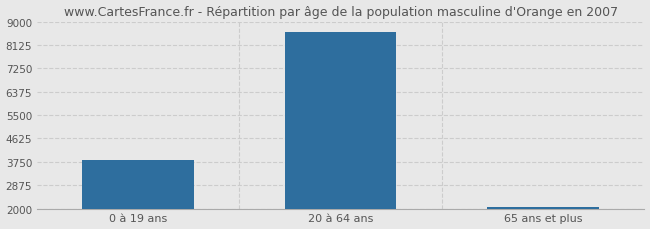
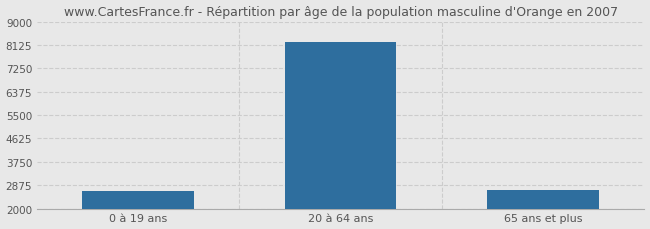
0 à 19 ans: 3800 -> 2650
20 à 64 ans: 8620 -> 8250
65 ans et plus: 2080 -> 2700
